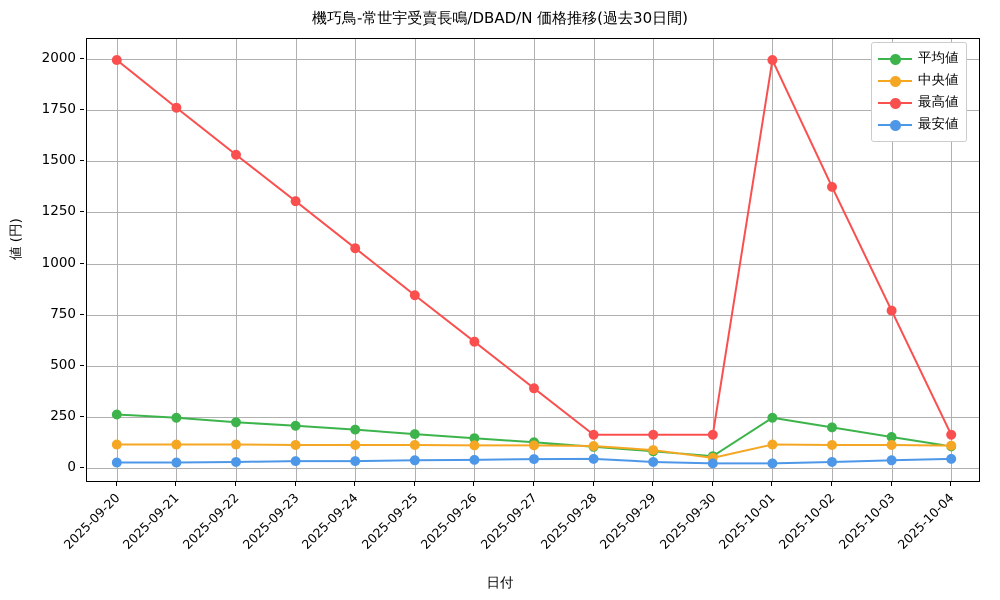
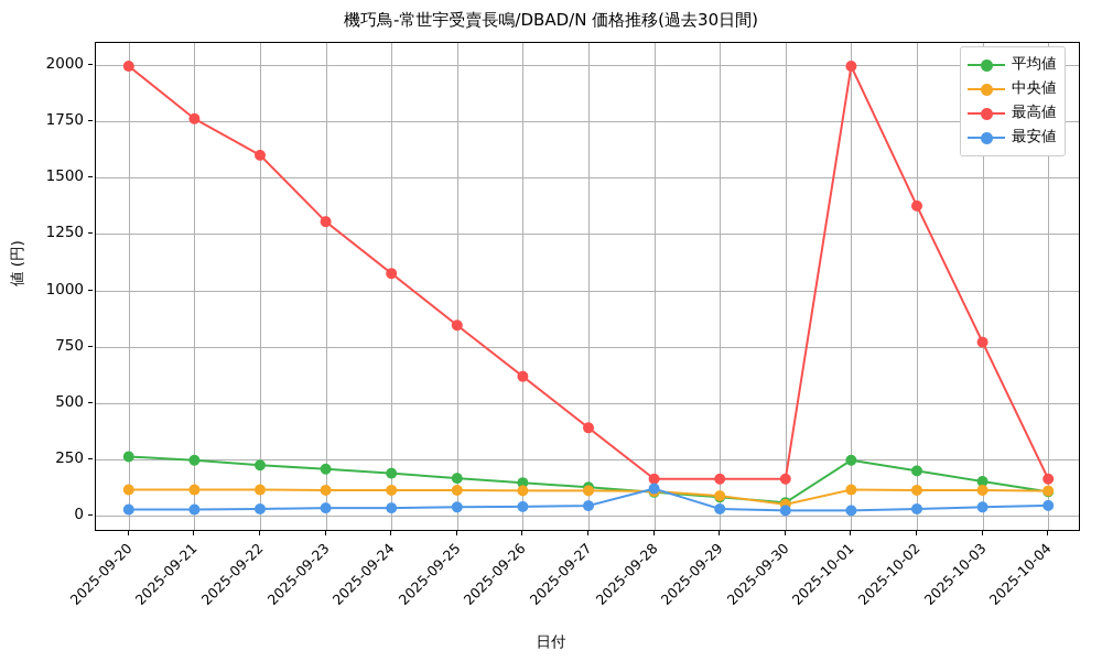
最高値/2025-09-22: 1530 -> 1600
最安値/2025-09-28: 40 -> 120
